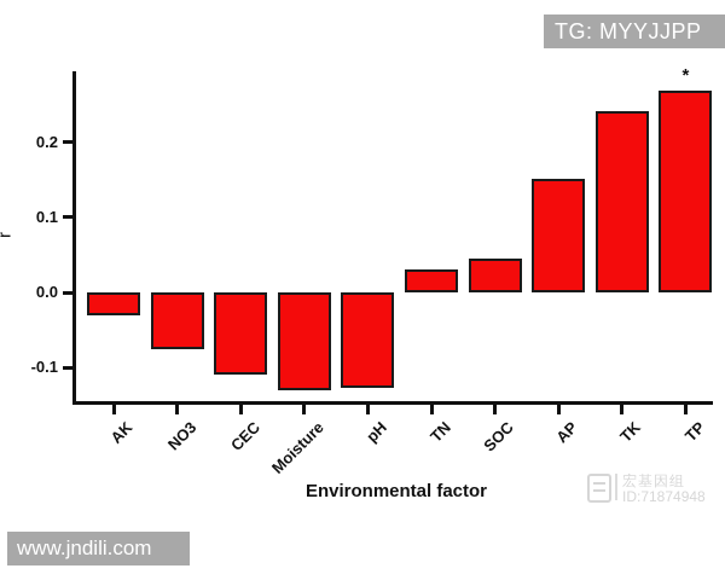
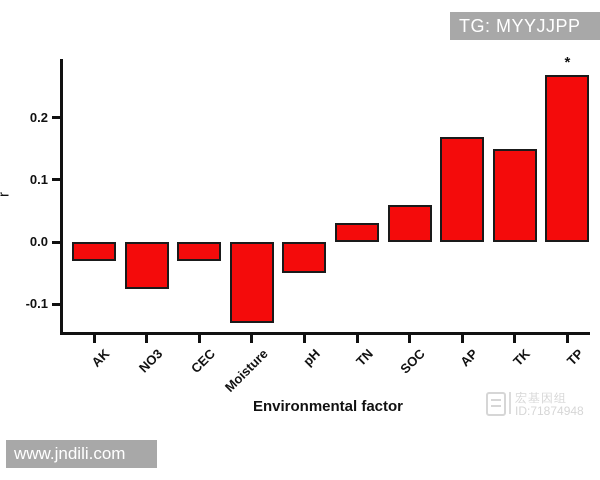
CEC: -0.11 -> -0.03
pH: -0.13 -> -0.05
SOC: 0.04 -> 0.06
AP: 0.15 -> 0.17
TK: 0.24 -> 0.15
